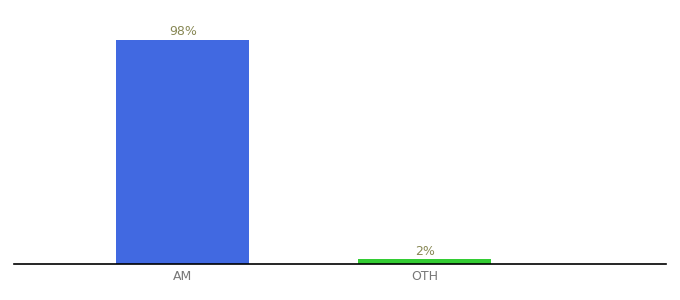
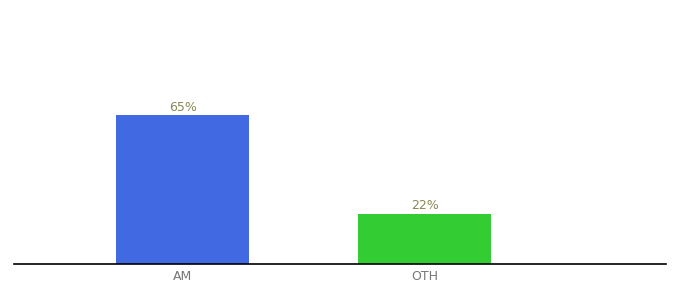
AM: 98% -> 65%
OTH: 2% -> 22%
